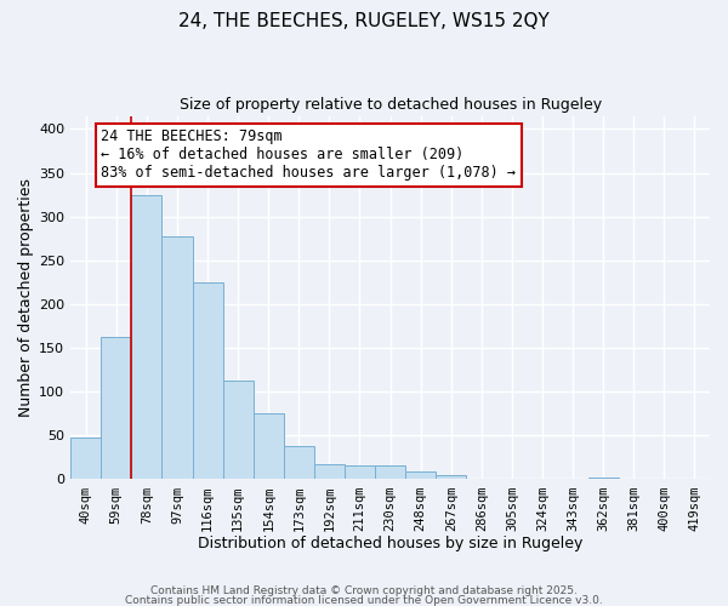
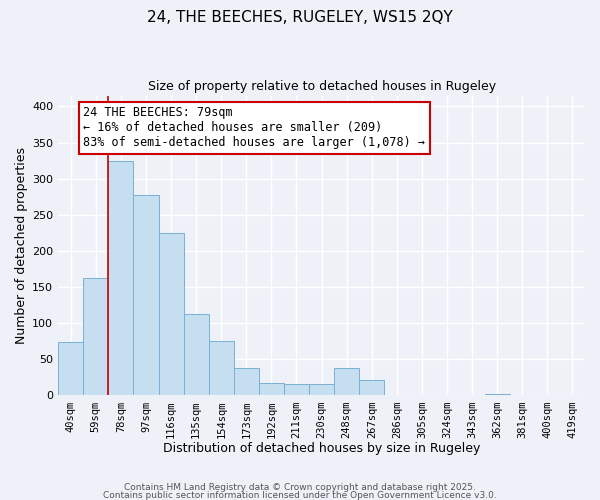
40sqm: 48 -> 74
248sqm: 9 -> 38
267sqm: 5 -> 22
